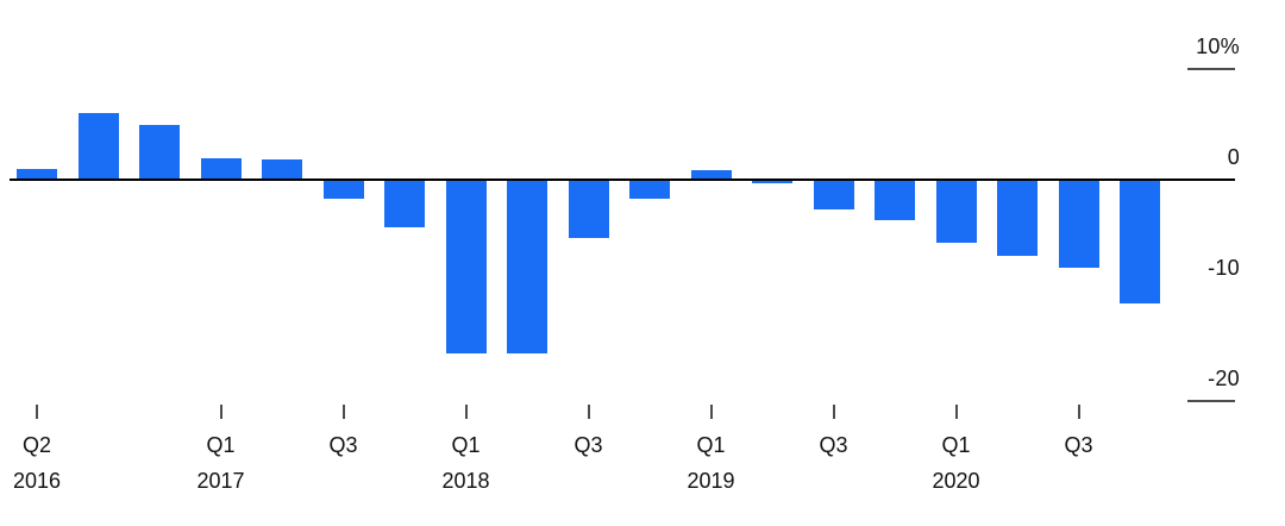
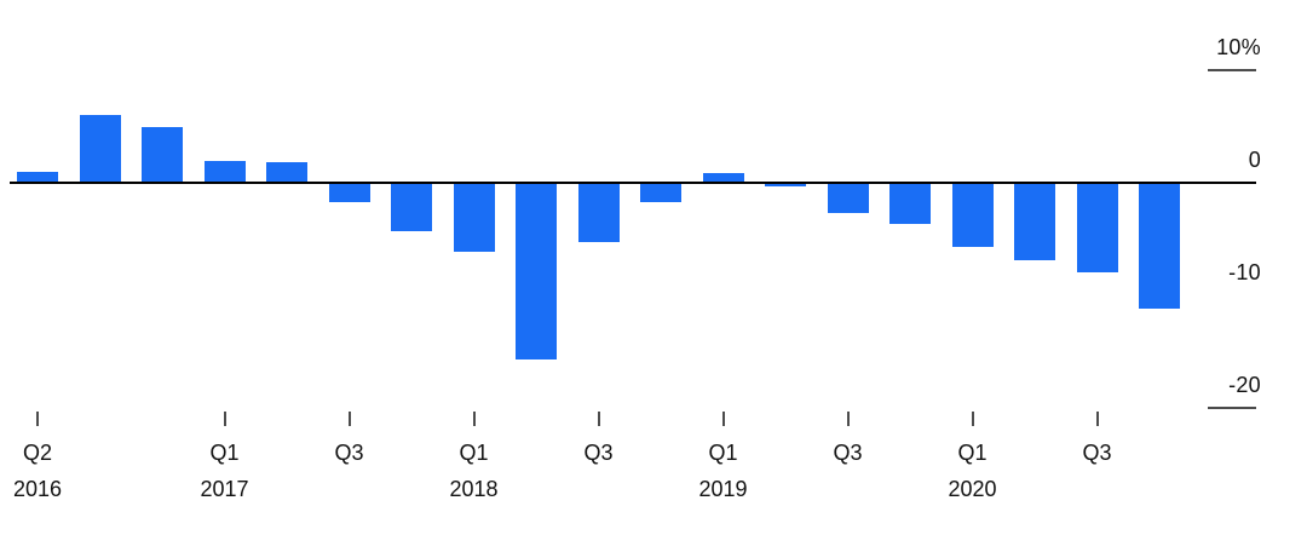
Q1 2018: -16% -> -6%
